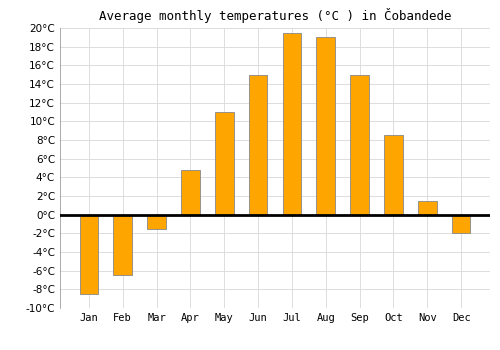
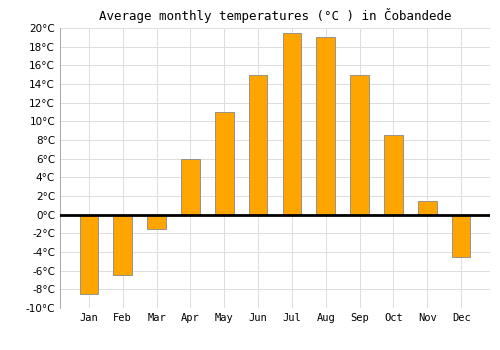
Apr: 4.8°C -> 6.0°C
Dec: -2.0°C -> -4.5°C
